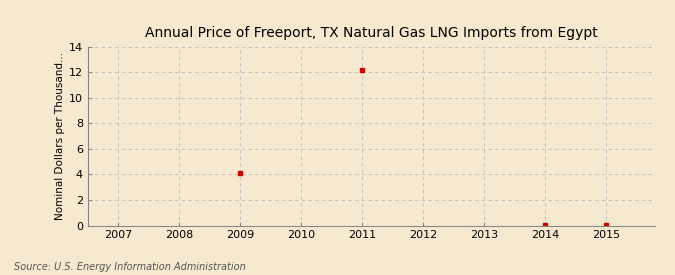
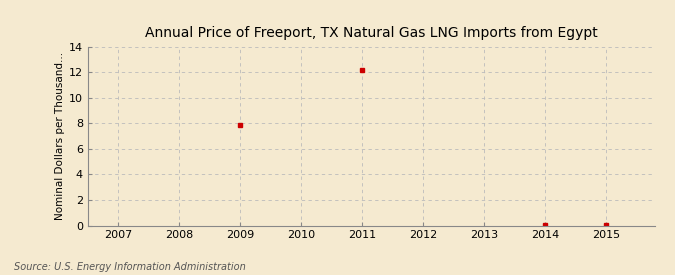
2009: 4.1 -> 7.9
